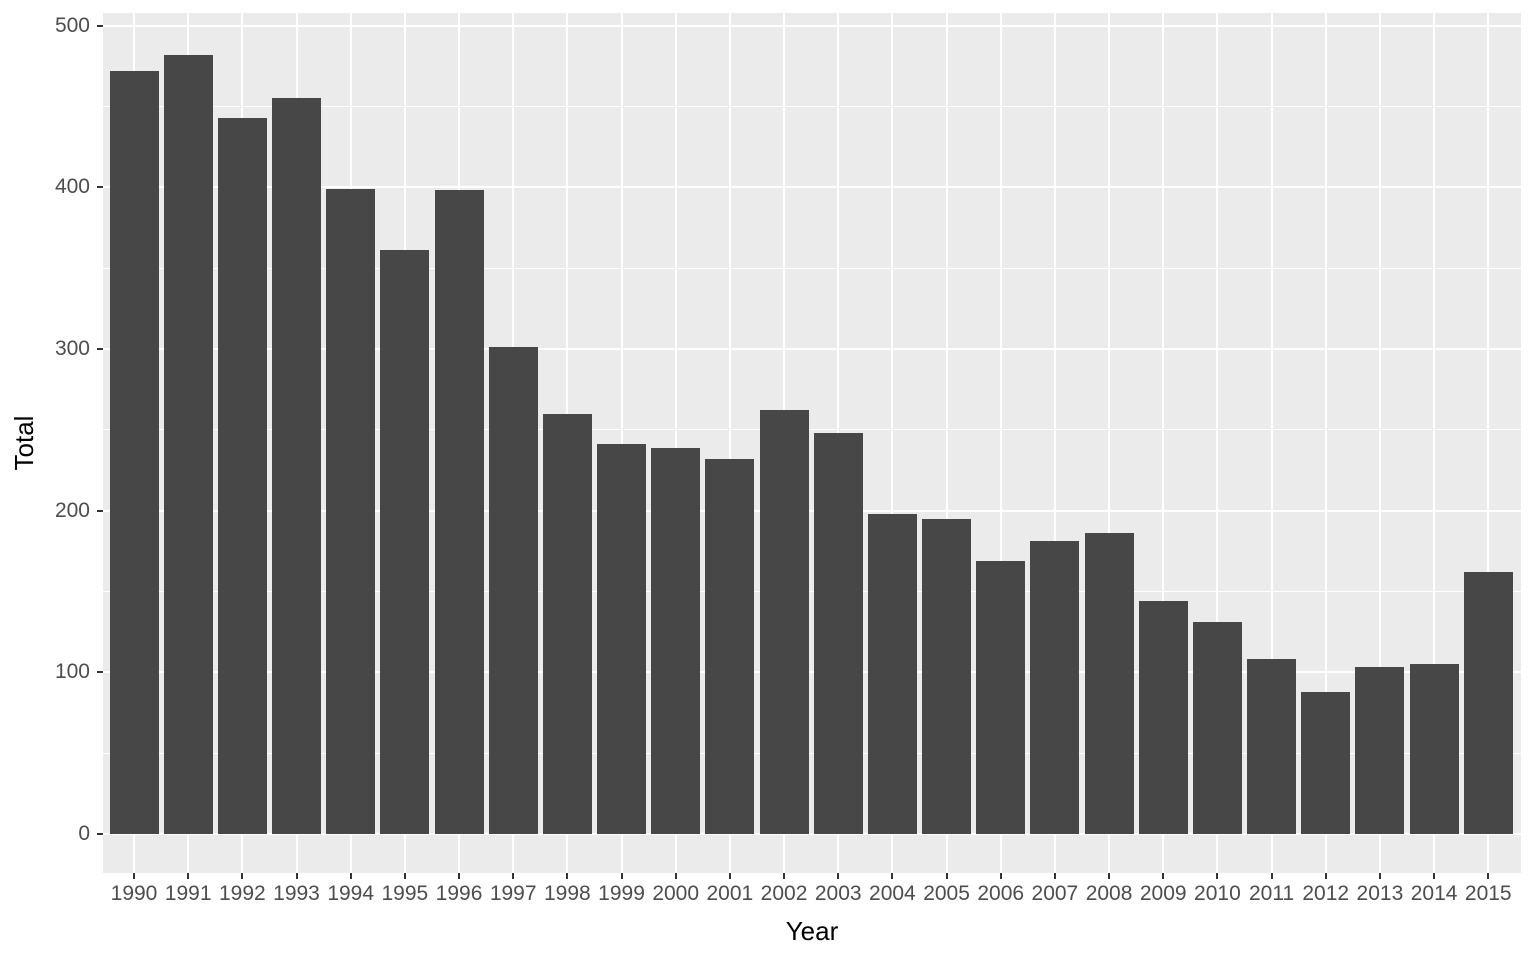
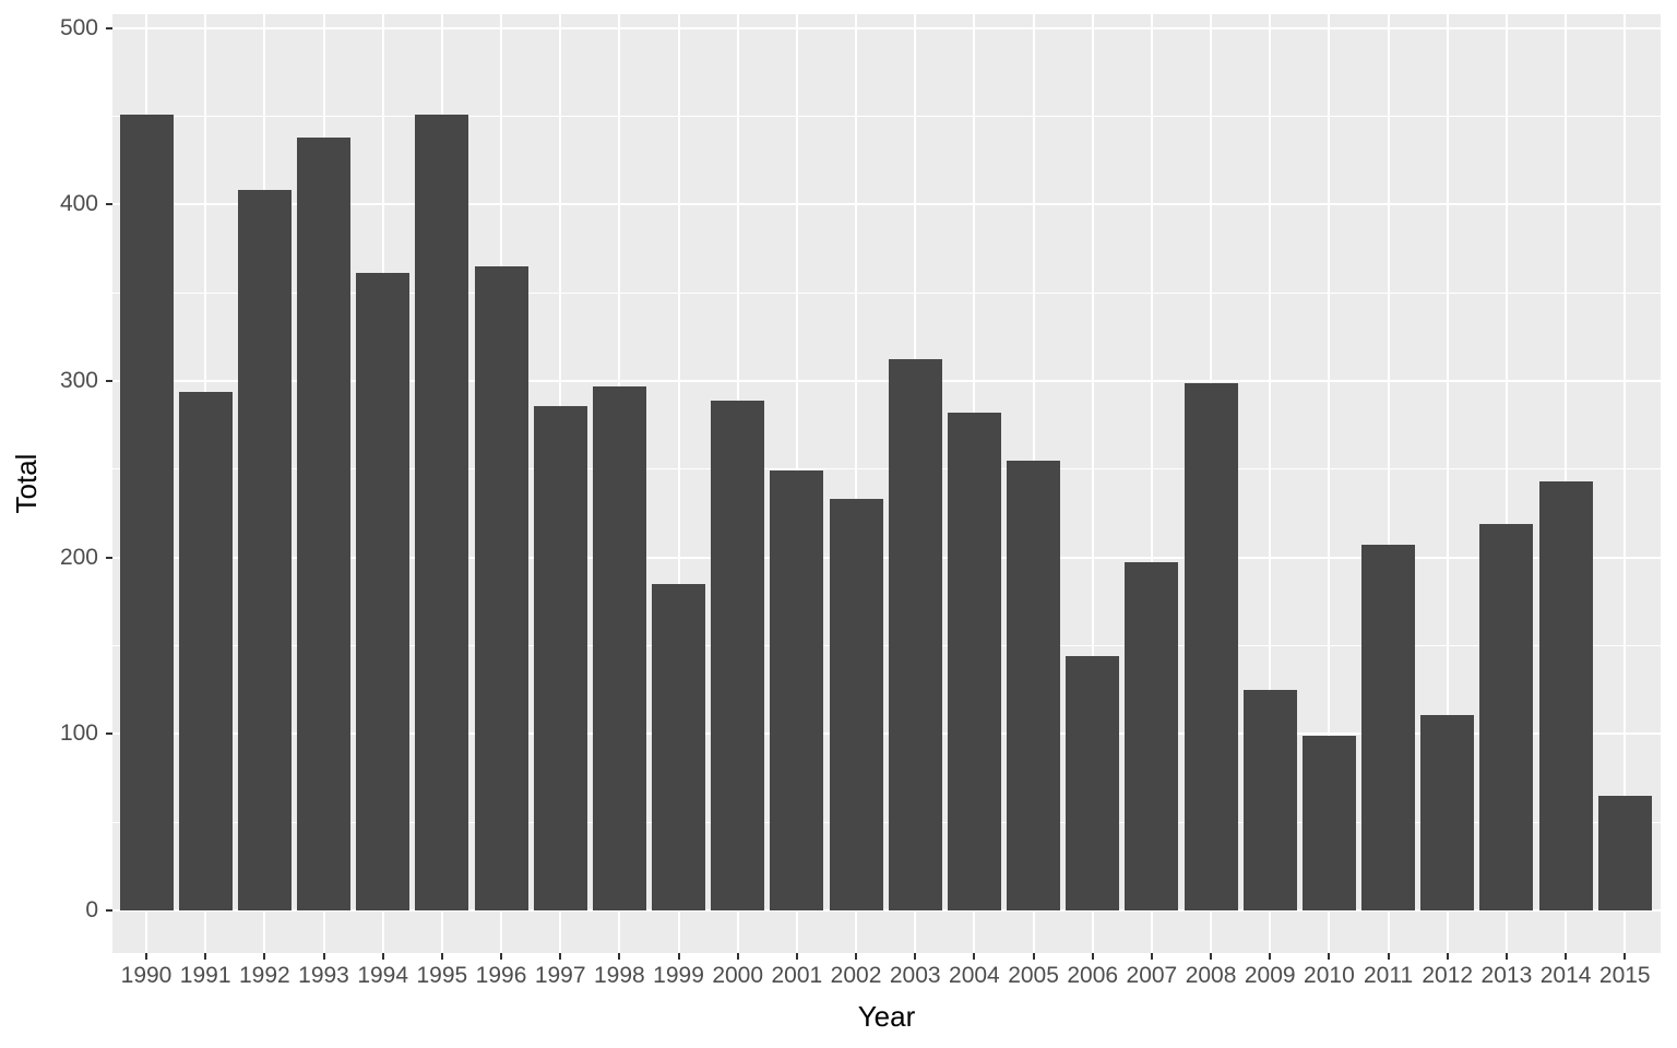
1990: 472 -> 451
1991: 482 -> 294
1992: 443 -> 408
1993: 455 -> 438
1994: 399 -> 361
1995: 361 -> 451
1996: 398 -> 365
1997: 301 -> 286
1998: 260 -> 297
1999: 241 -> 185
2000: 239 -> 289
2001: 232 -> 249
2002: 262 -> 233
2003: 248 -> 312
2004: 198 -> 282
2005: 195 -> 255
2006: 169 -> 144
2007: 181 -> 197
2008: 186 -> 299
2009: 144 -> 125
2010: 131 -> 99
2011: 108 -> 207
2012: 88 -> 111
2013: 103 -> 219
2014: 105 -> 243
2015: 162 -> 65
